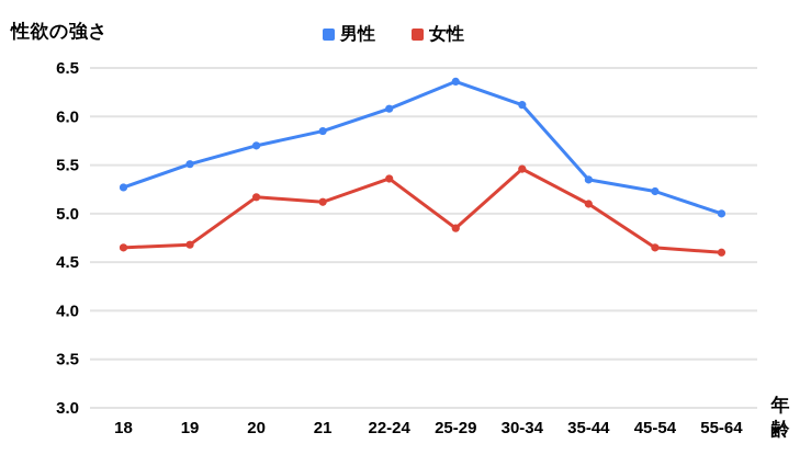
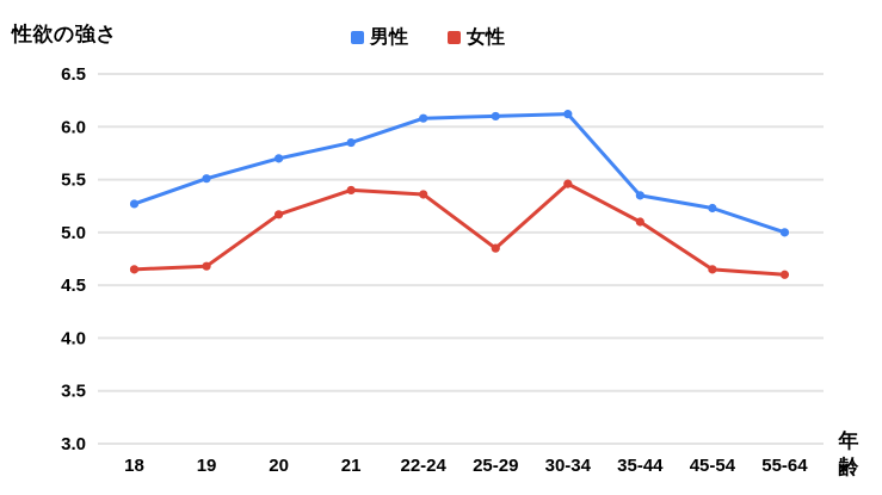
女性/21: 5.1 -> 5.4
男性/25-29: 6.4 -> 6.1
